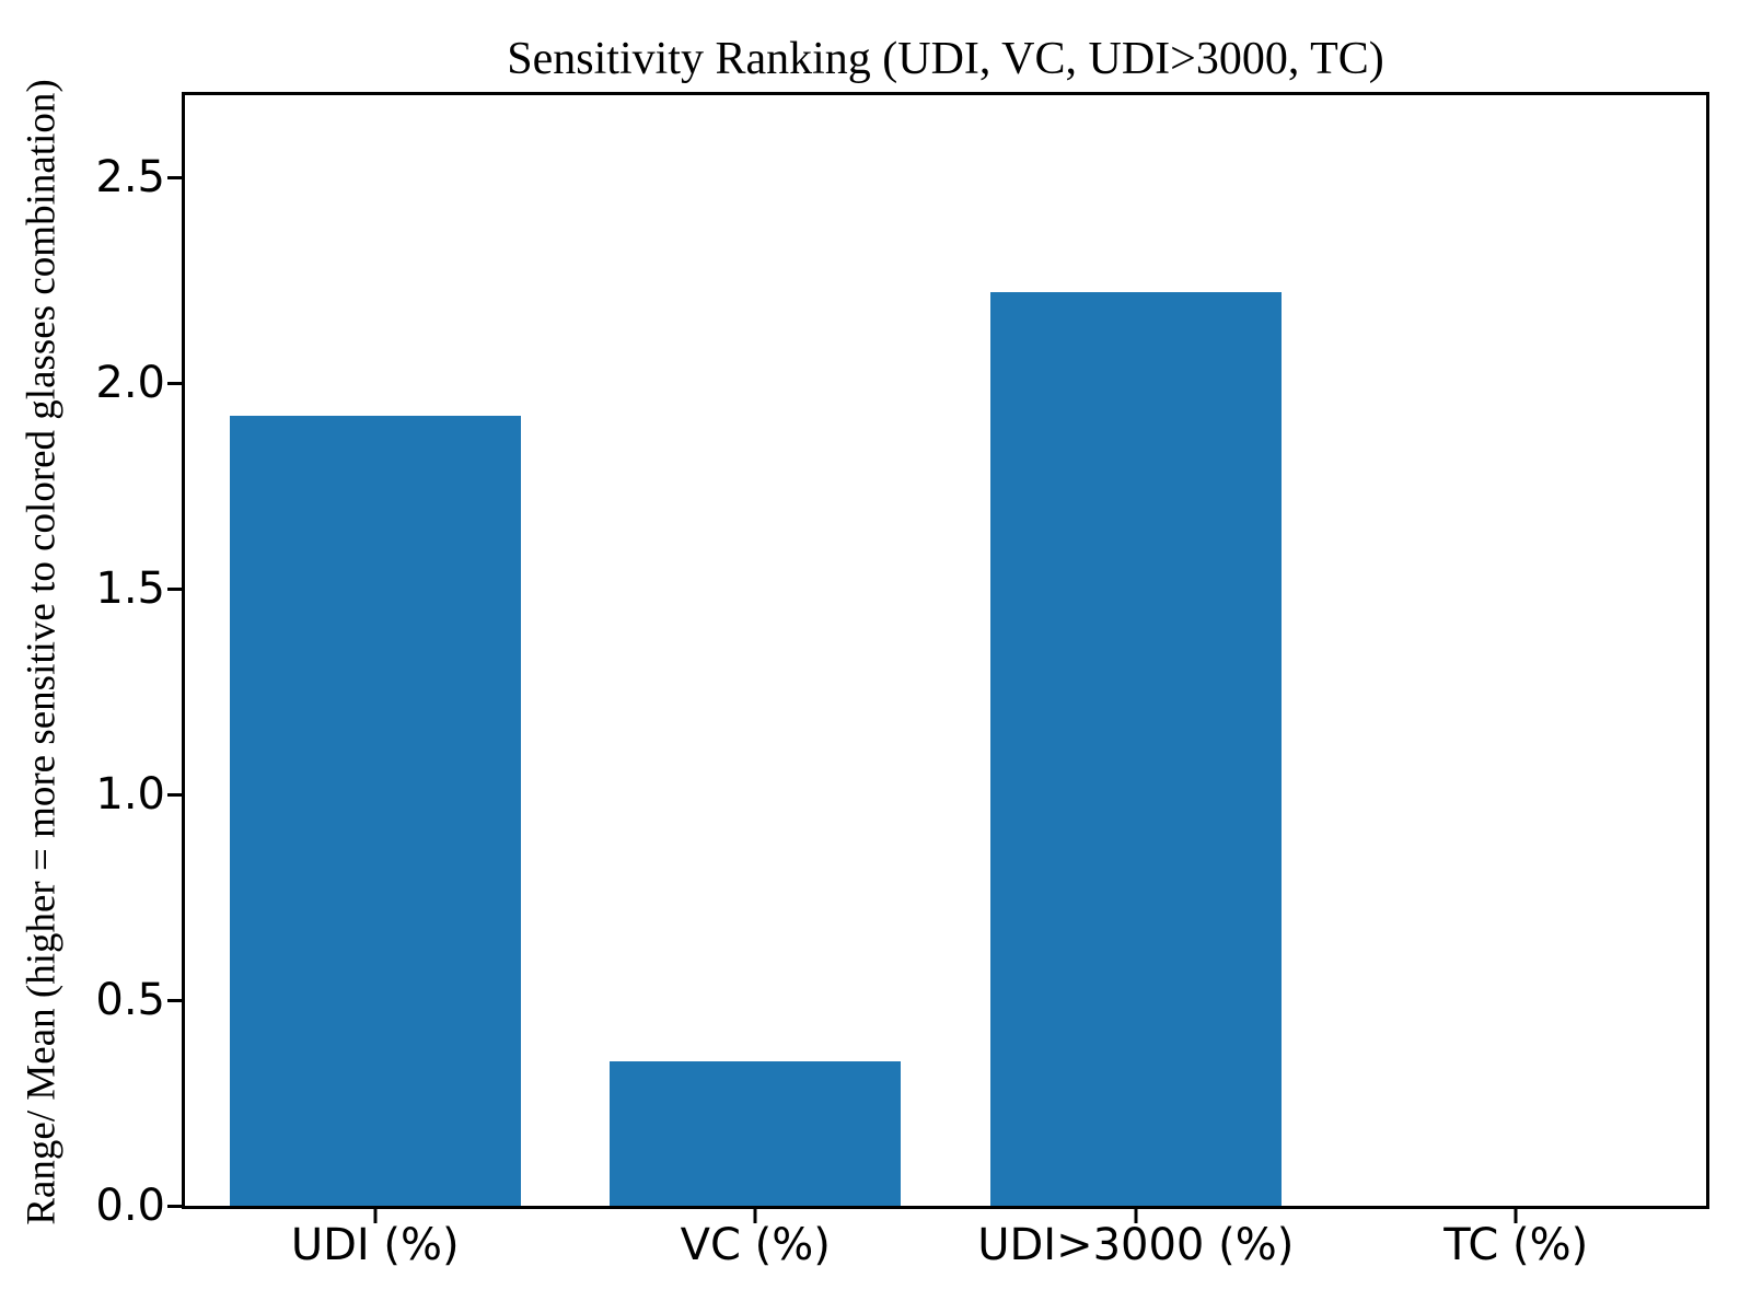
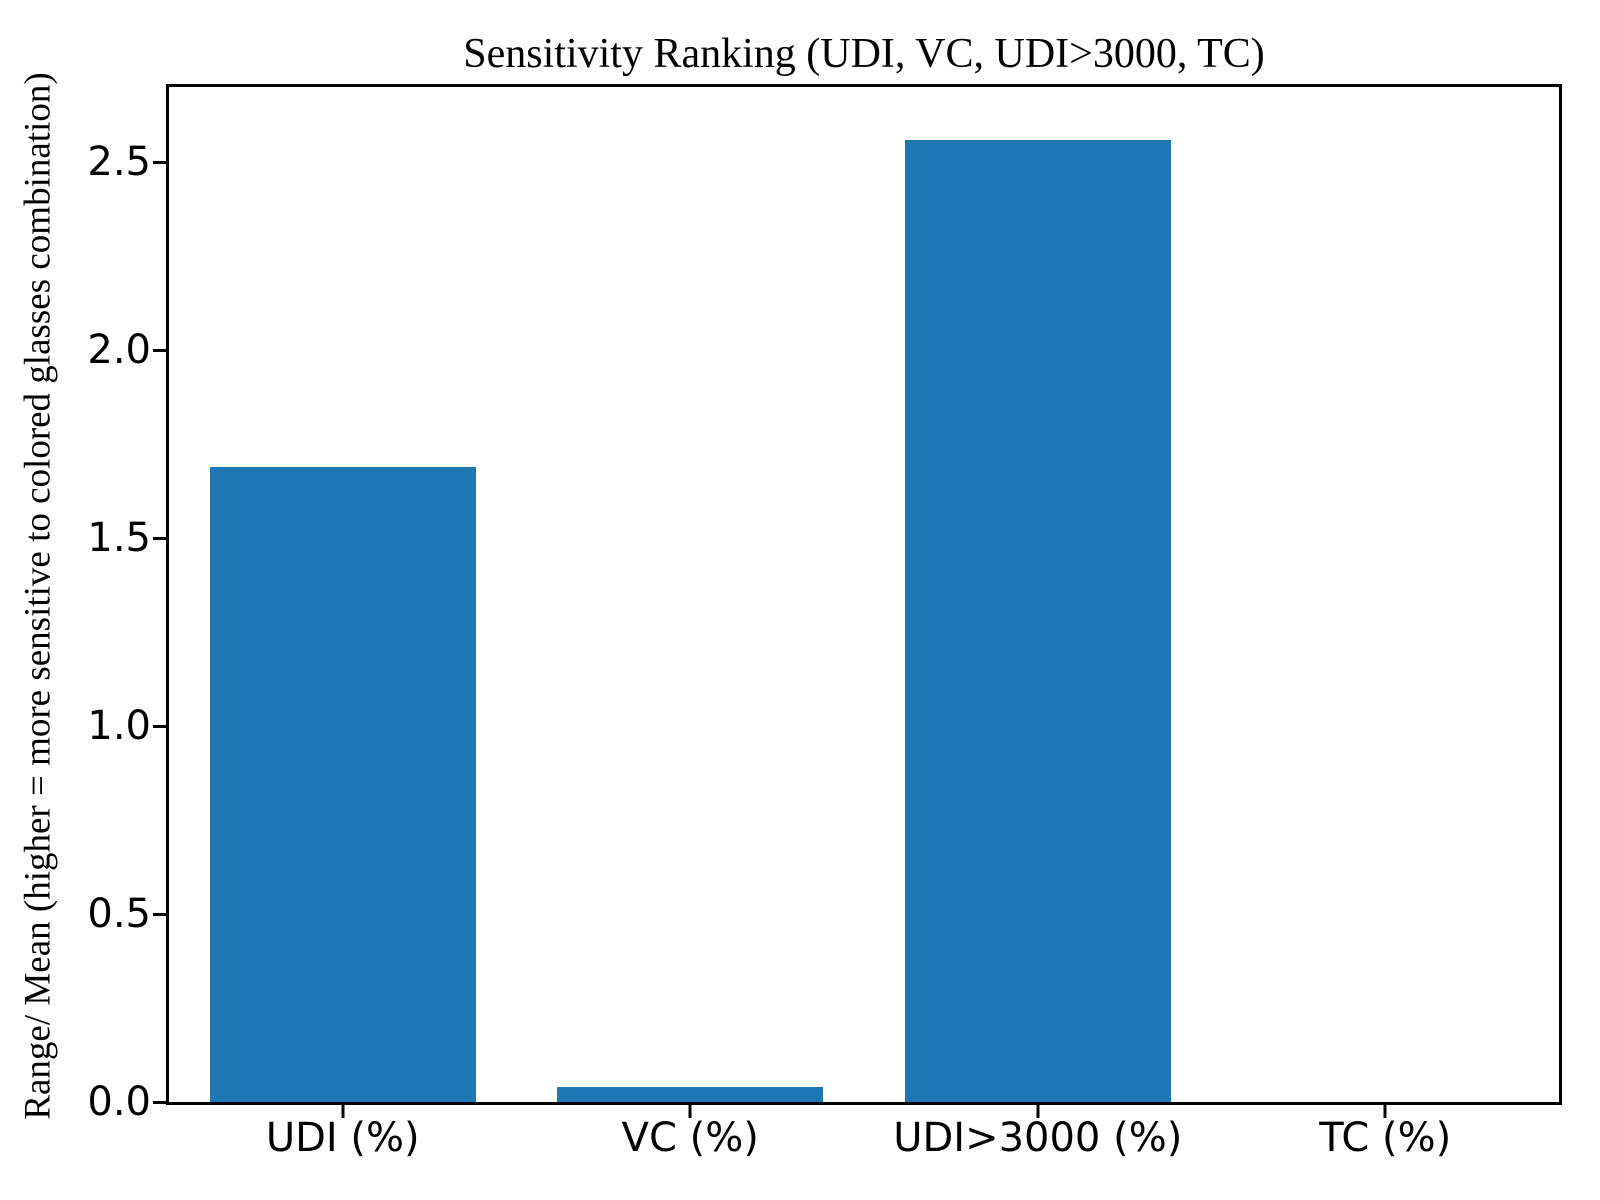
UDI (%): 1.92 -> 1.69
VC (%): 0.35 -> 0.04
UDI>3000 (%): 2.22 -> 2.56
